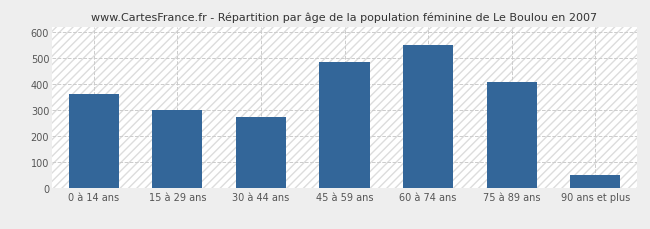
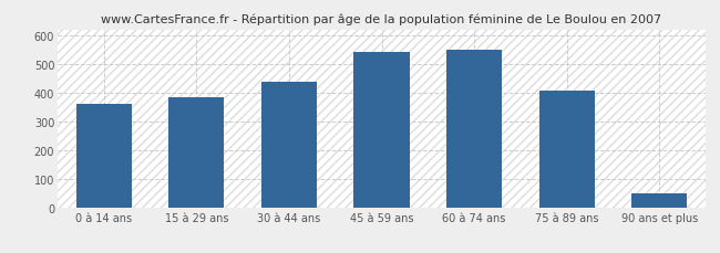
15 à 29 ans: 300 -> 383
30 à 44 ans: 270 -> 438
45 à 59 ans: 485 -> 542
